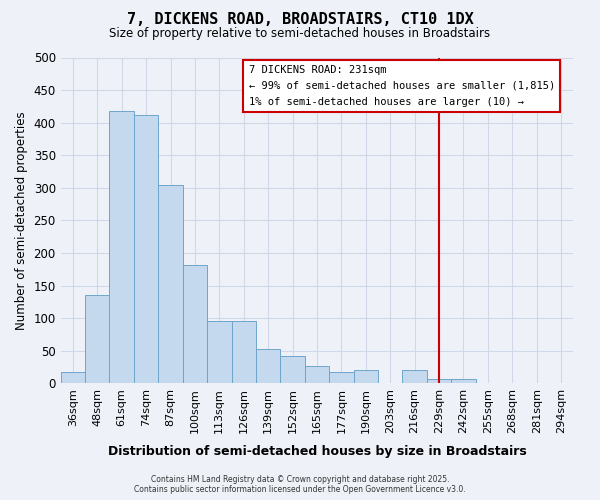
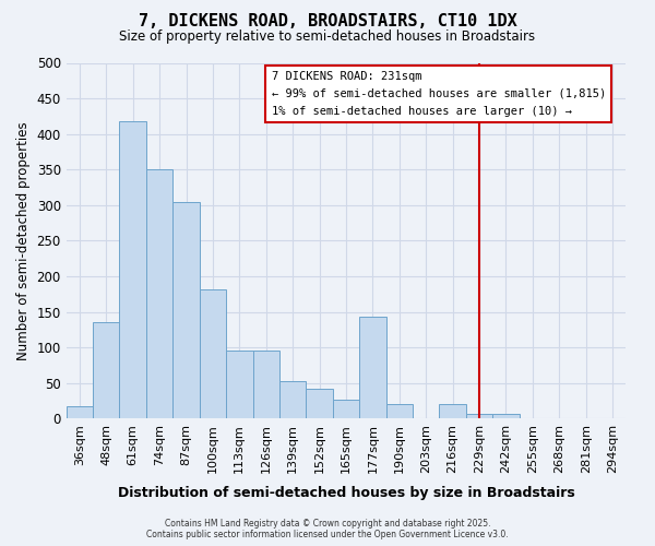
74sqm: 412 -> 350
177sqm: 17 -> 144
